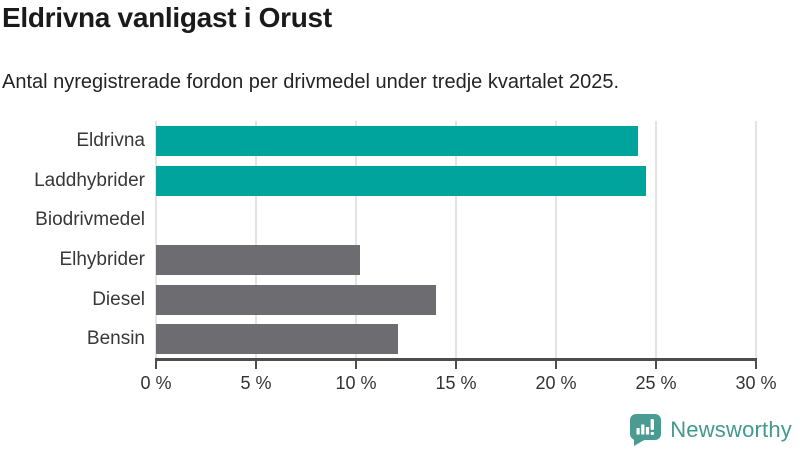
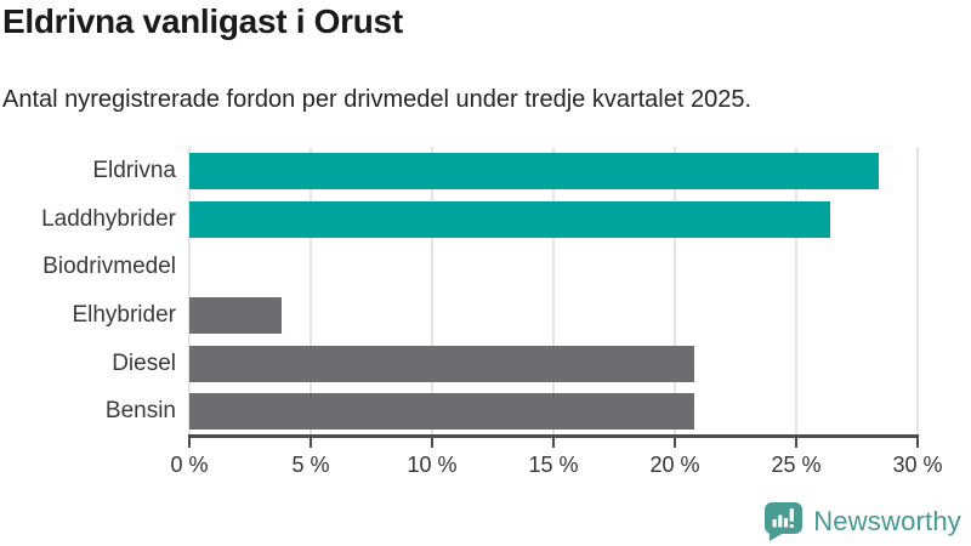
Eldrivna: 24.1% -> 28.4%
Laddhybrider: 24.5% -> 26.4%
Elhybrider: 10.2% -> 3.8%
Diesel: 14.0% -> 20.8%
Bensin: 12.1% -> 20.8%
